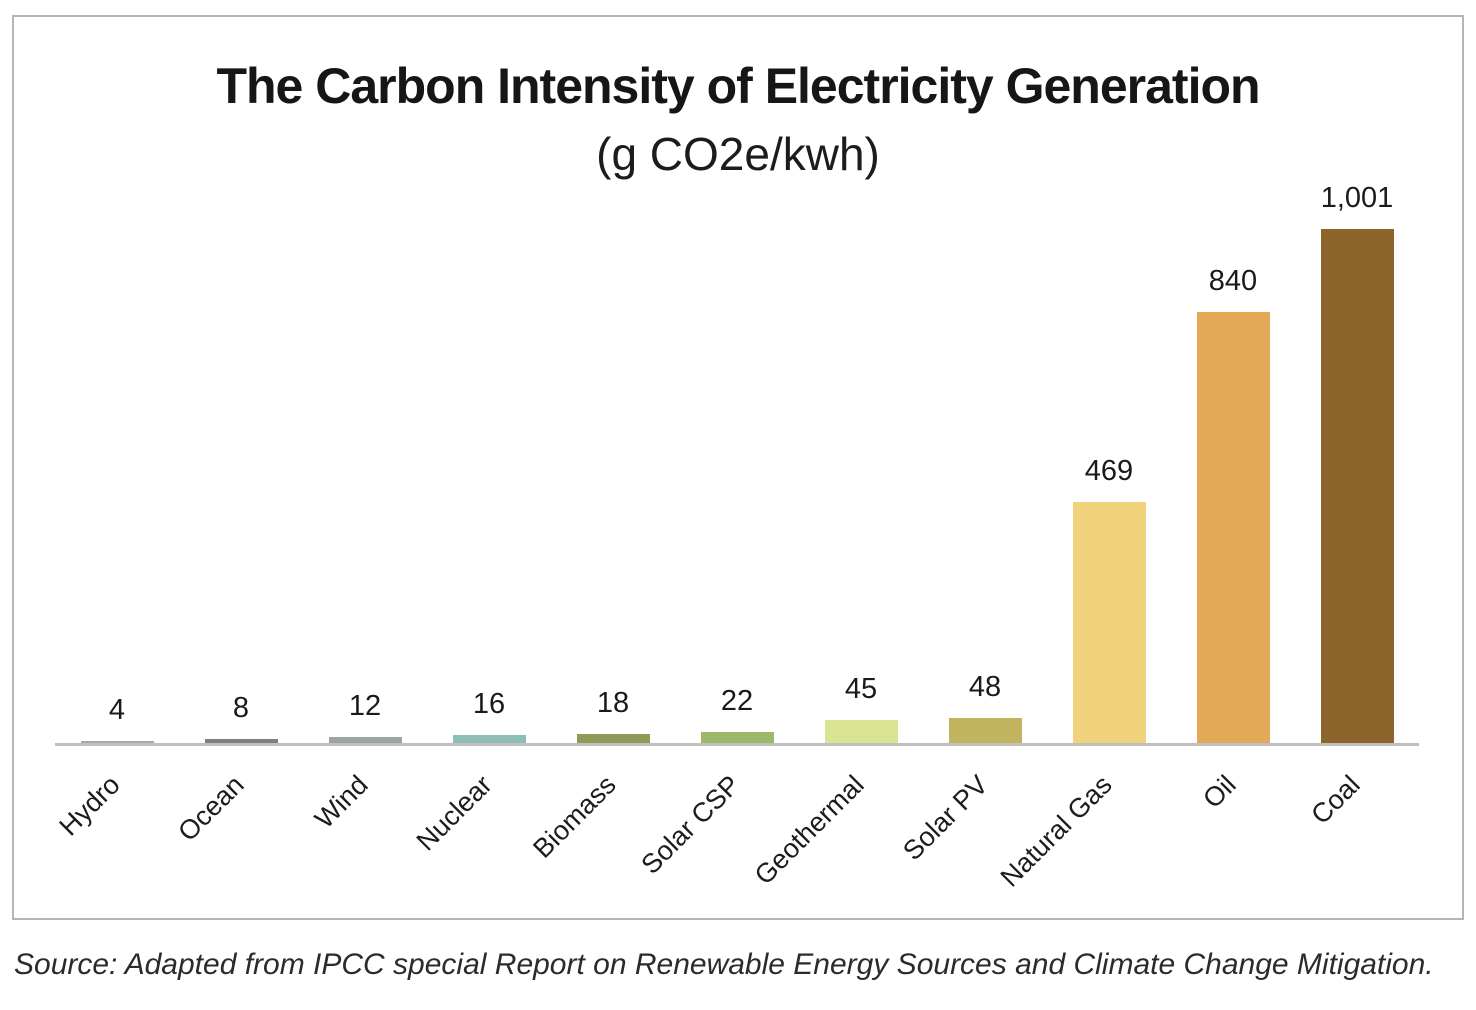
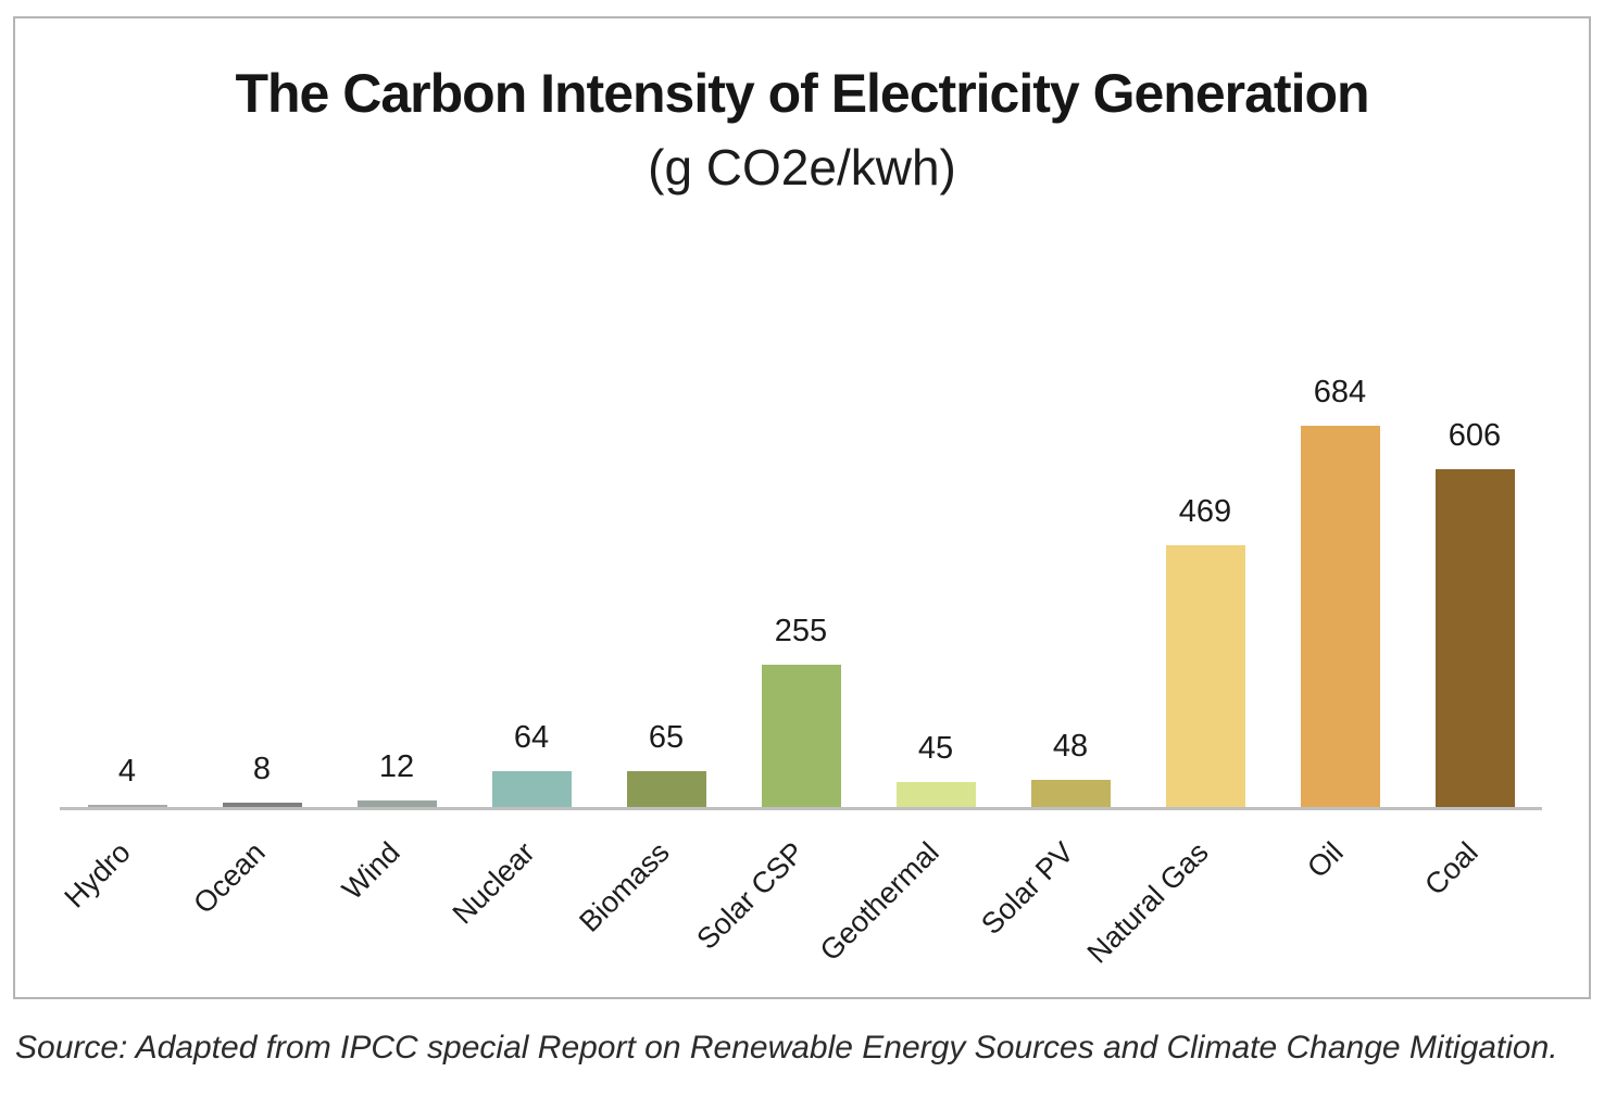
Nuclear: 16 -> 64
Biomass: 18 -> 65
Solar CSP: 22 -> 255
Oil: 840 -> 684
Coal: 1,001 -> 606
